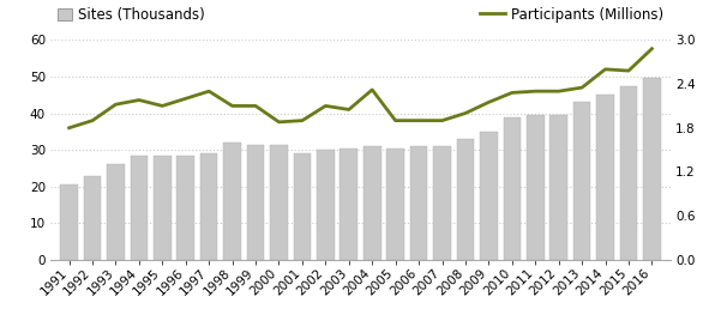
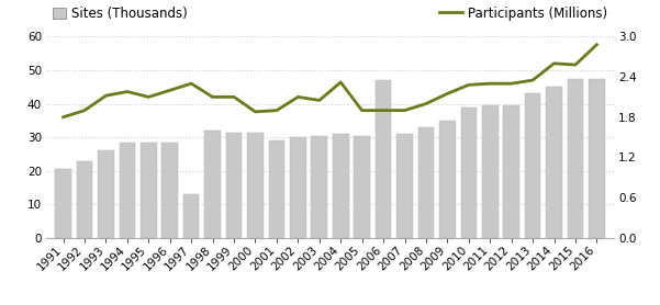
Sites (Thousands)/1997: 29.0 -> 13.0
Sites (Thousands)/2006: 31.0 -> 47.0
Sites (Thousands)/2016: 49.5 -> 47.5
